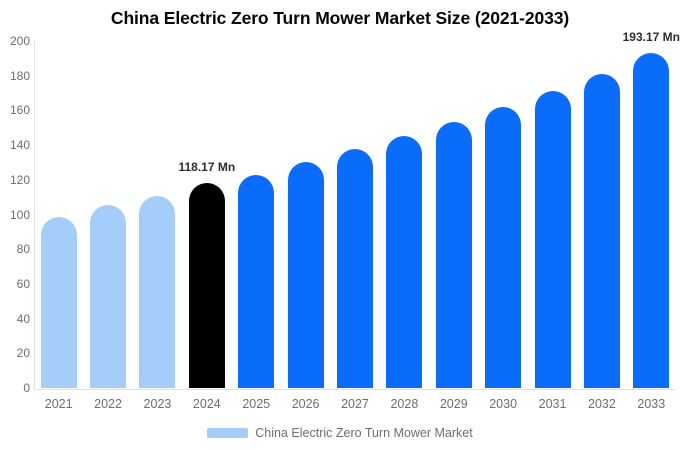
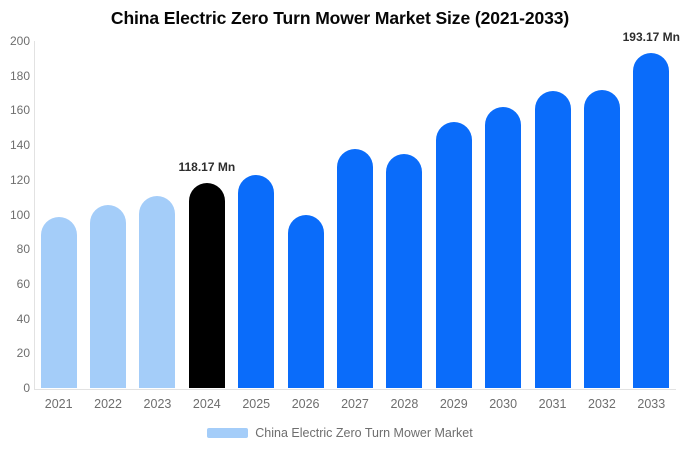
2026: 130 -> 100
2028: 145 -> 135
2032: 181 -> 172
